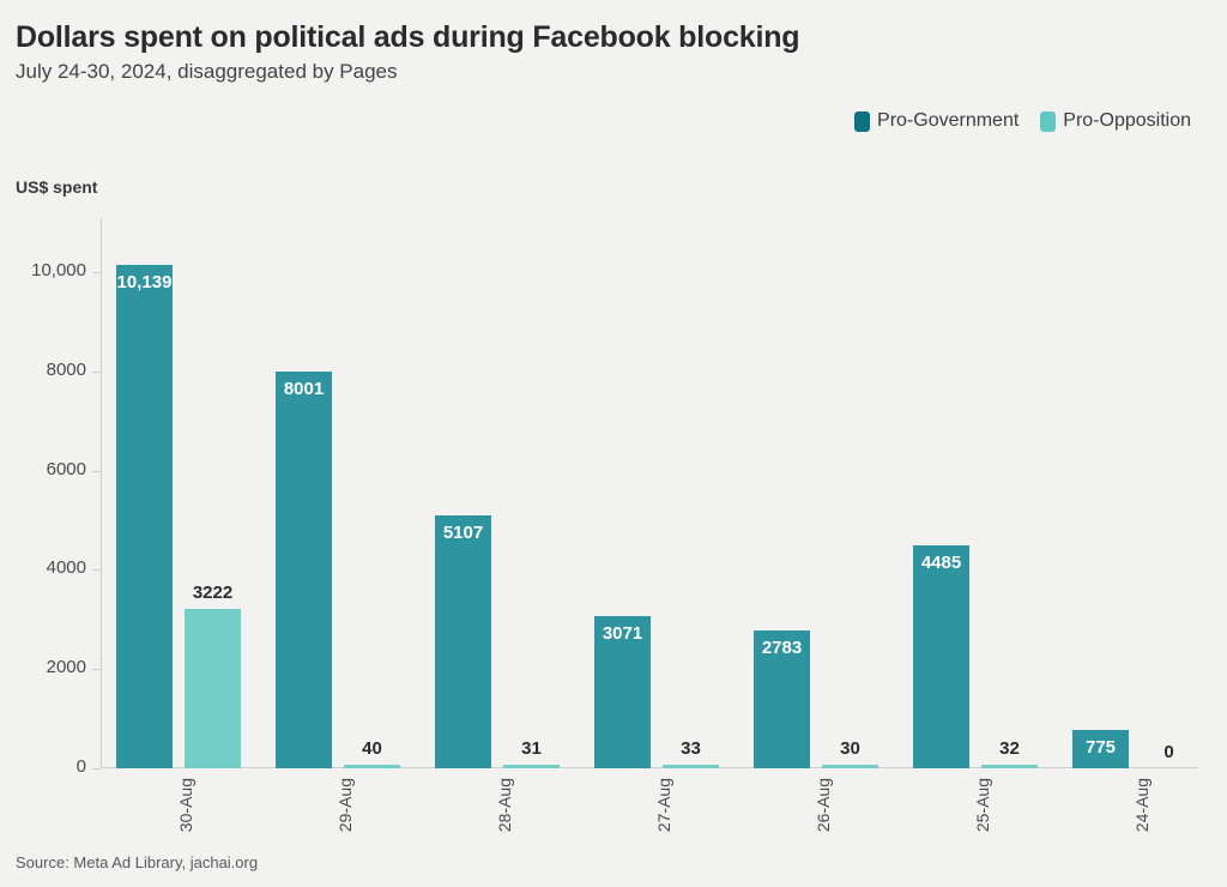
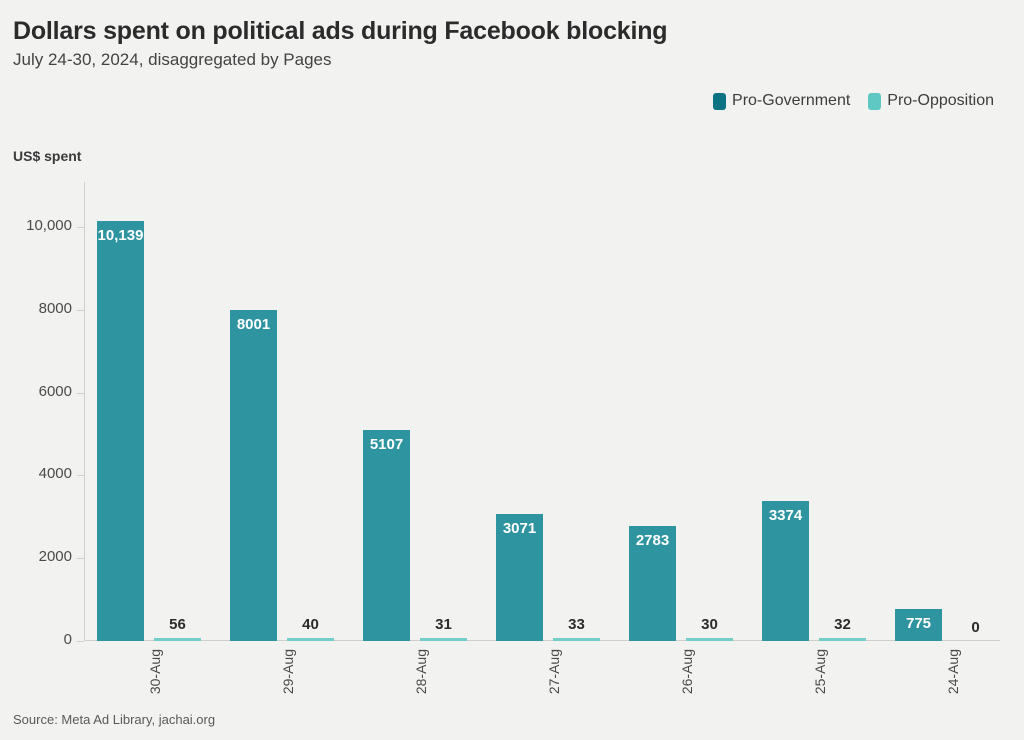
Pro-Opposition/30-Aug: 3222 -> 56
Pro-Government/25-Aug: 4485 -> 3374
